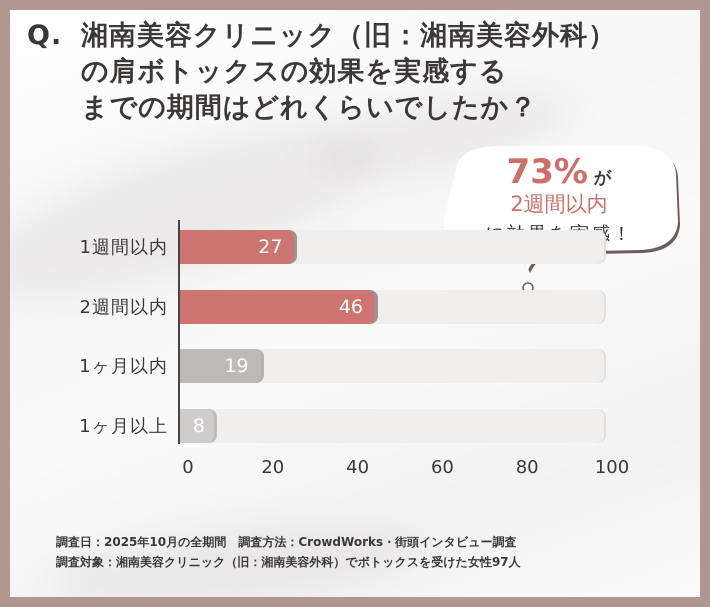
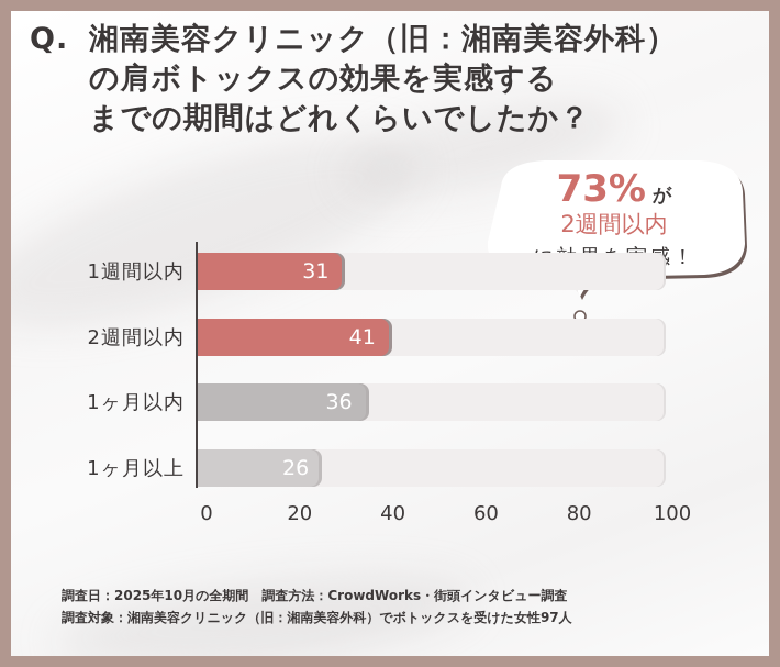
1週間以内: 27 -> 31
2週間以内: 46 -> 41
1ヶ月以内: 19 -> 36
1ヶ月以上: 8 -> 26
